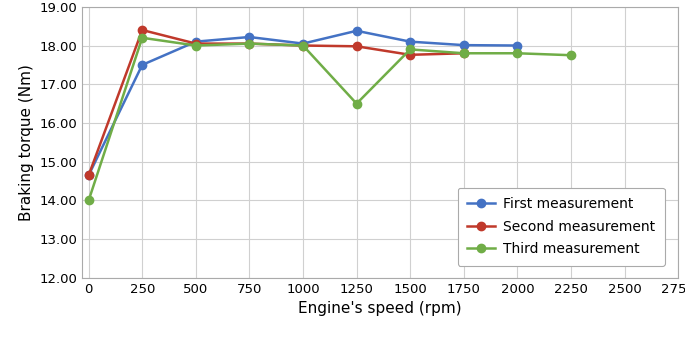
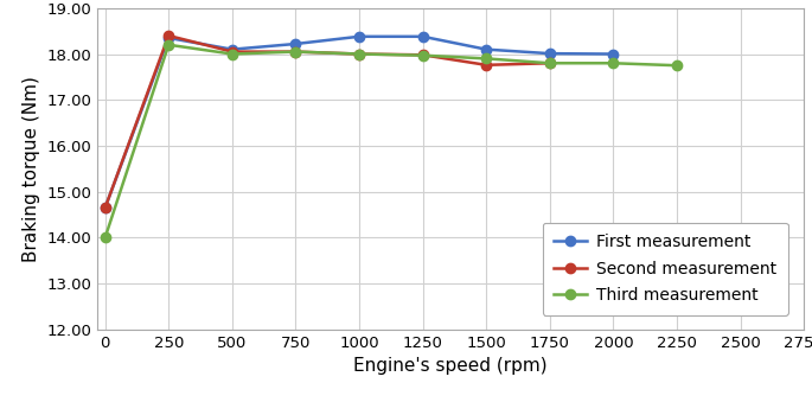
First measurement/250: 17.50 -> 18.35
First measurement/1000: 18.05 -> 18.38
Third measurement/1250: 16.50 -> 17.97
